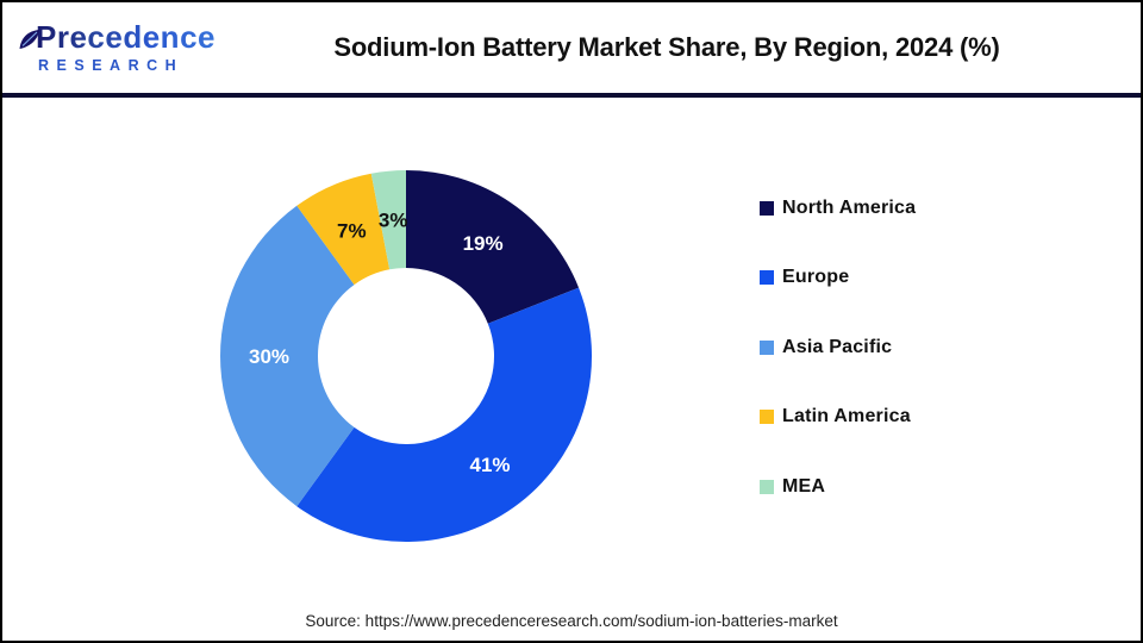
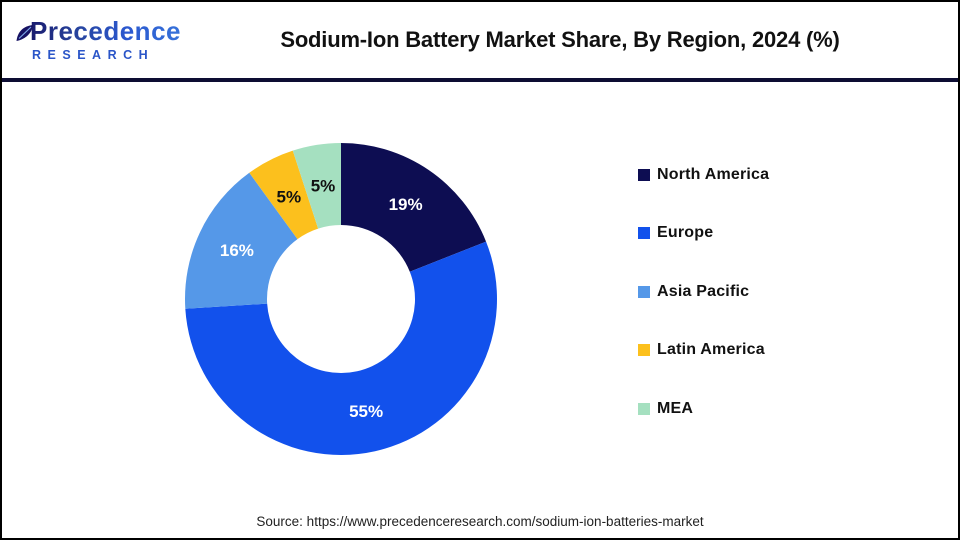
Europe: 41% -> 55%
Asia Pacific: 30% -> 16%
Latin America: 7% -> 5%
MEA: 3% -> 5%
